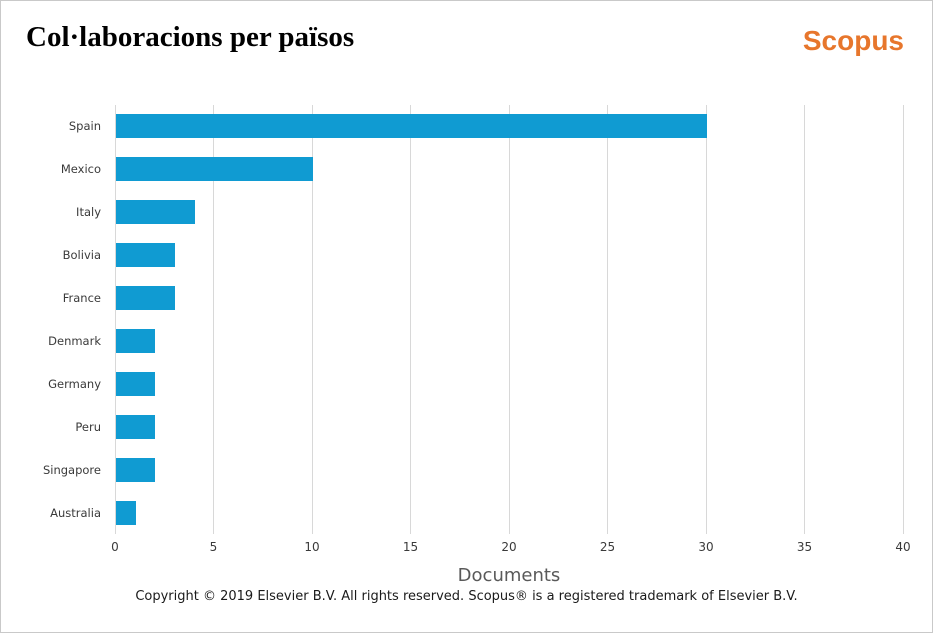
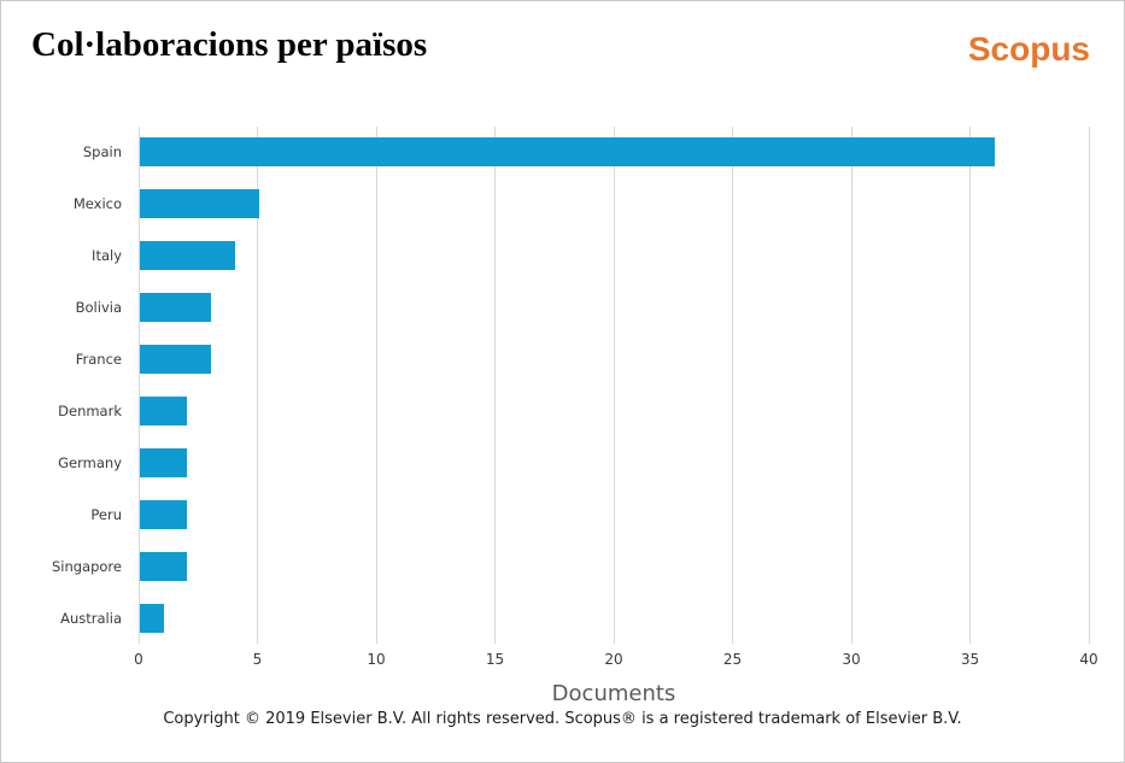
Spain: 30 -> 36
Mexico: 10 -> 5
